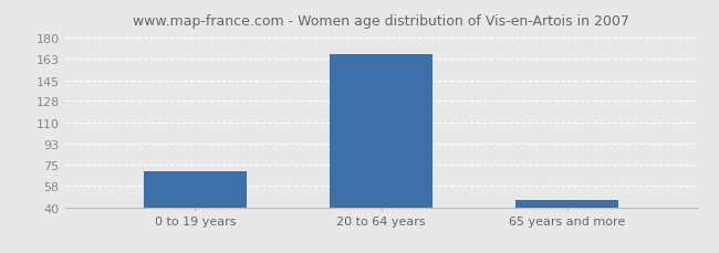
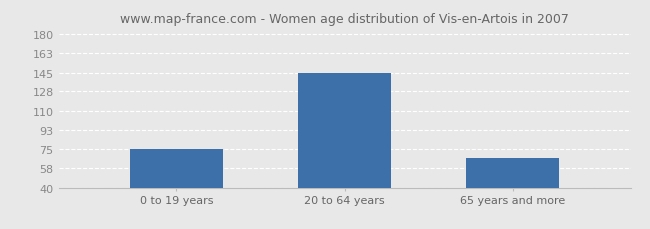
0 to 19 years: 70 -> 75
20 to 64 years: 167 -> 145
65 years and more: 46 -> 67
